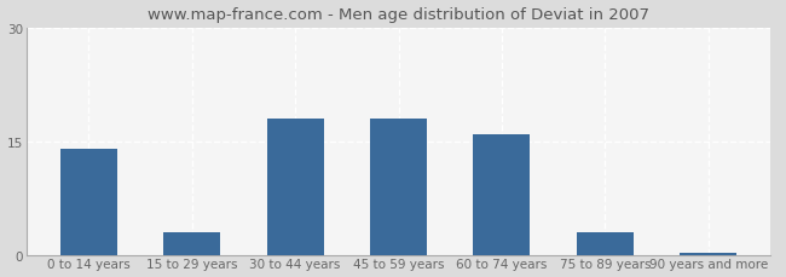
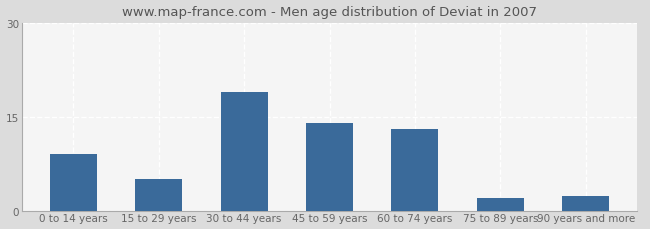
0 to 14 years: 14.0 -> 9.0
15 to 29 years: 3.0 -> 5.0
30 to 44 years: 18.0 -> 19.0
45 to 59 years: 18.0 -> 14.0
60 to 74 years: 16.0 -> 13.0
75 to 89 years: 3.0 -> 2.0
90 years and more: 0.3 -> 2.4
